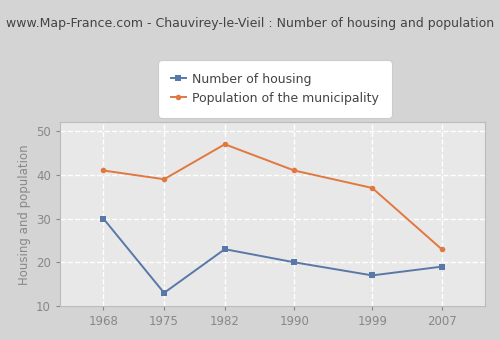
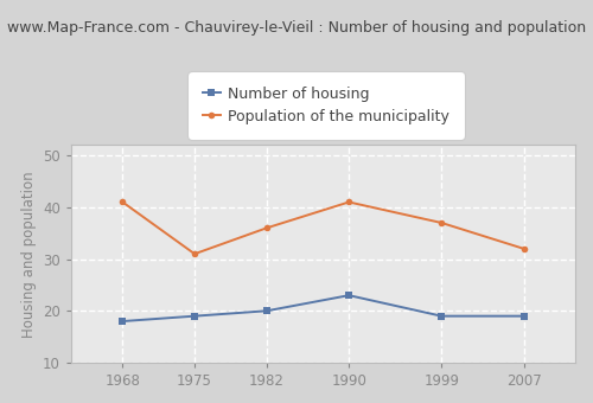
Number of housing/1968: 30 -> 18
Number of housing/1975: 13 -> 19
Population of the municipality/1975: 39 -> 31
Number of housing/1982: 23 -> 20
Population of the municipality/1982: 47 -> 36
Number of housing/1990: 20 -> 23
Number of housing/1999: 17 -> 19
Population of the municipality/2007: 23 -> 32
